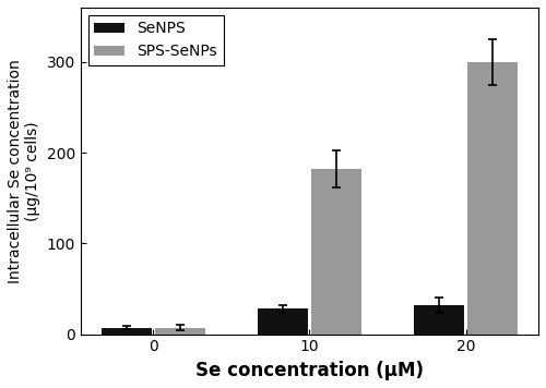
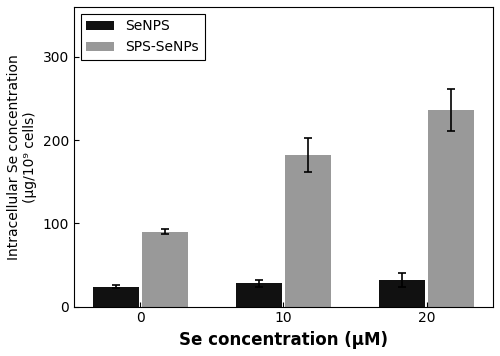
SeNPS/0: 7 -> 24
SPS-SeNPs/0: 7 -> 90
SPS-SeNPs/20: 300 -> 236
